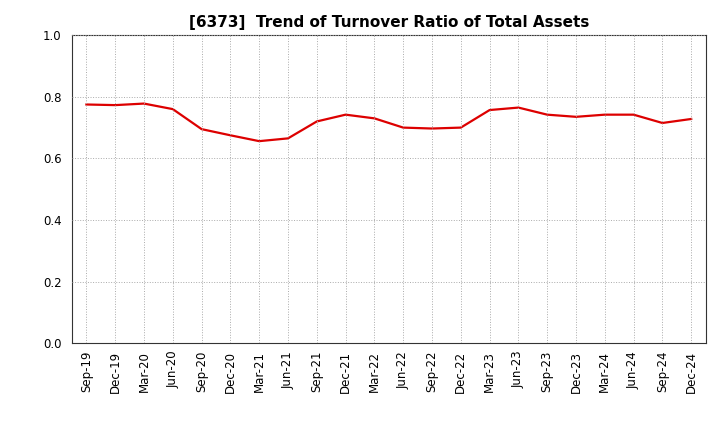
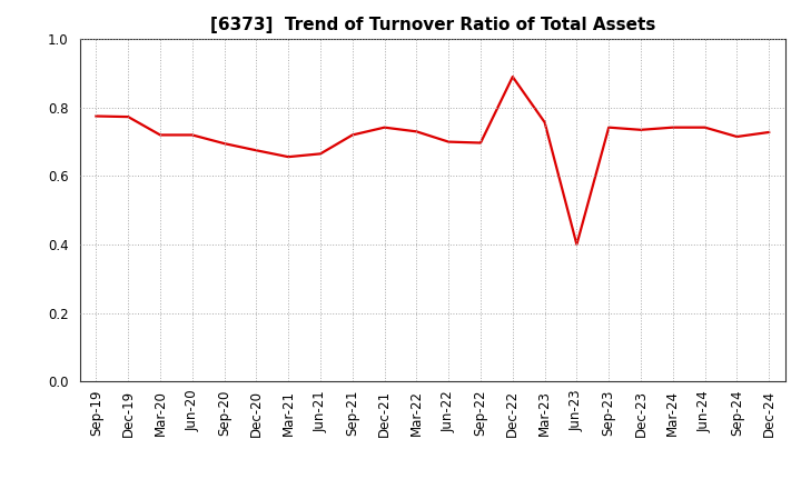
Mar-20: 0.778 -> 0.720
Jun-20: 0.760 -> 0.720
Dec-22: 0.700 -> 0.890
Jun-23: 0.765 -> 0.400
